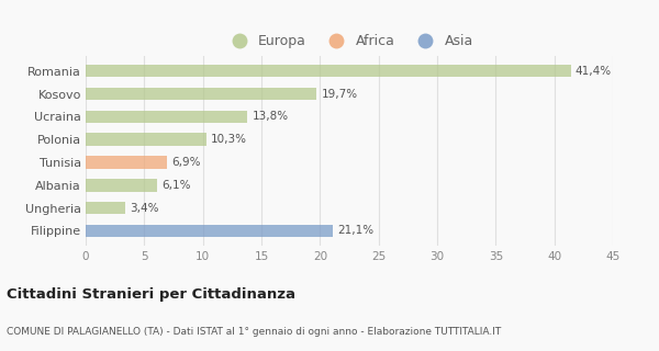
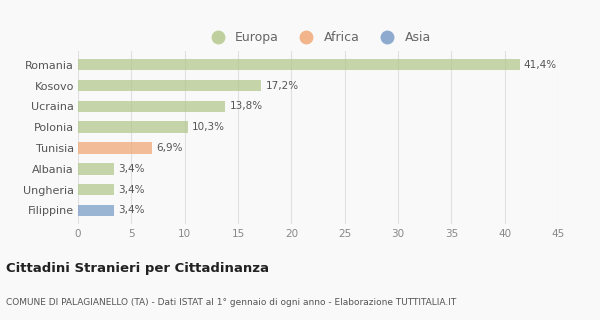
Kosovo: 19,7% -> 17,2%
Albania: 6,1% -> 3,4%
Filippine: 21,1% -> 3,4%
